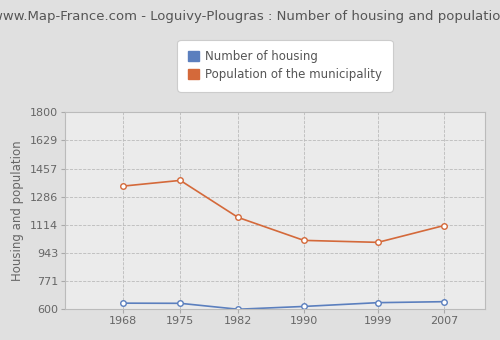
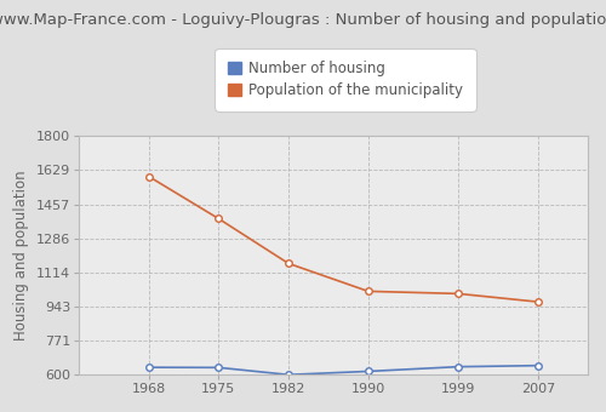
Population of the municipality/1968: 1350 -> 1600
Population of the municipality/2007: 1110 -> 970
